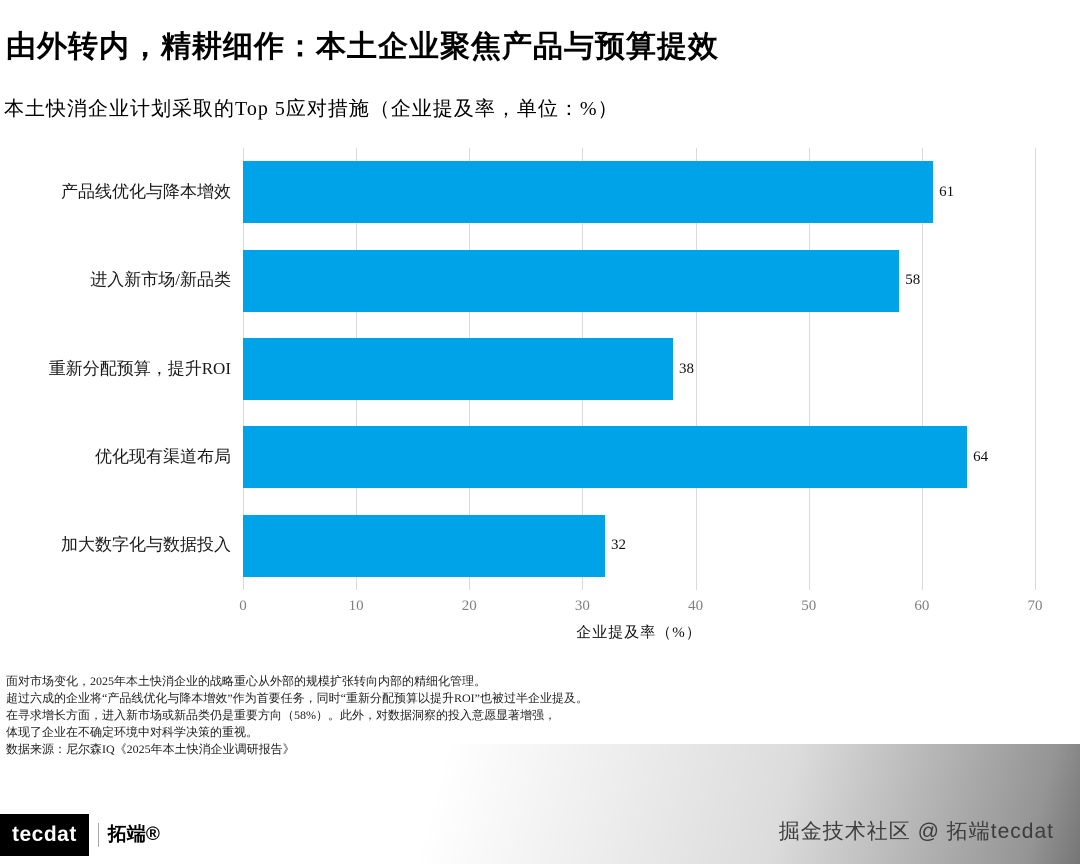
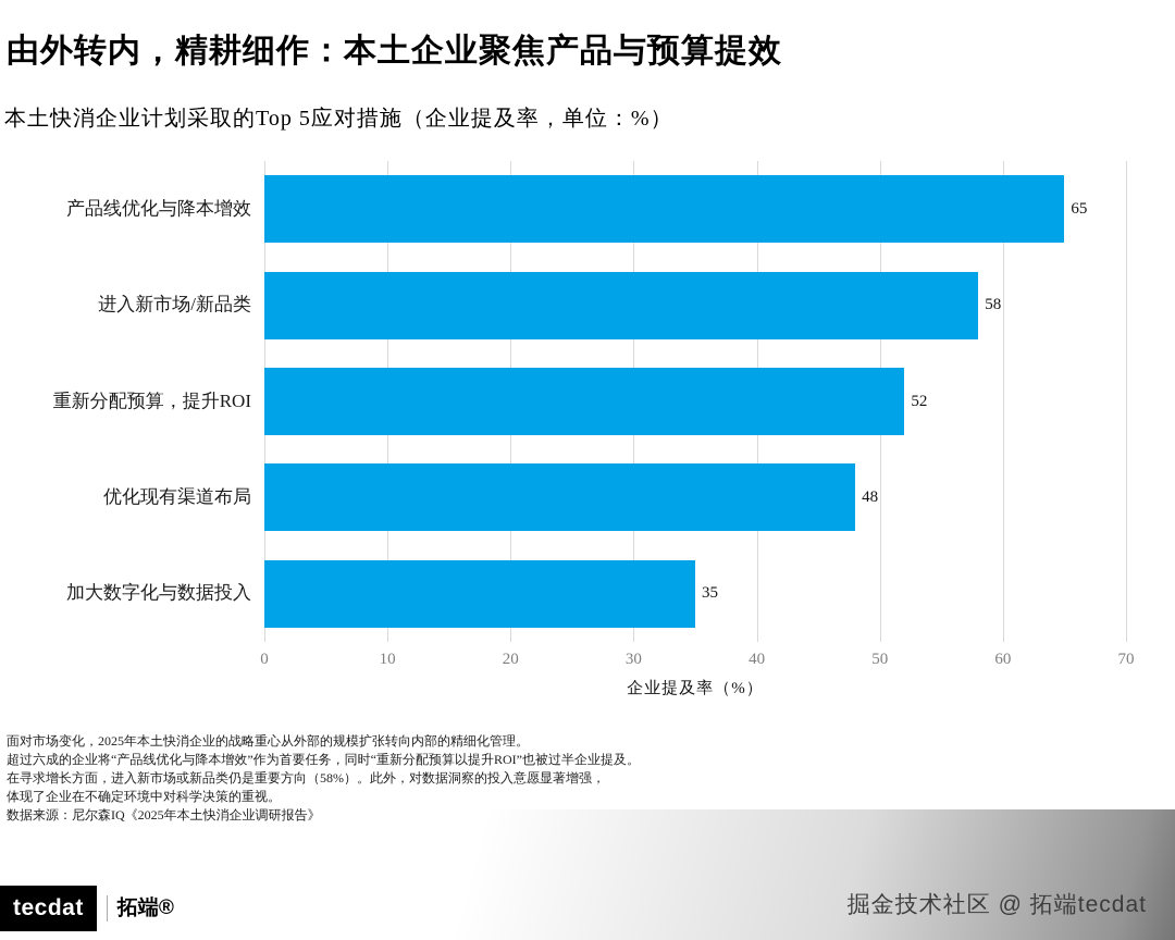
产品线优化与降本增效: 61 -> 65
重新分配预算，提升ROI: 38 -> 52
优化现有渠道布局: 64 -> 48
加大数字化与数据投入: 32 -> 35
